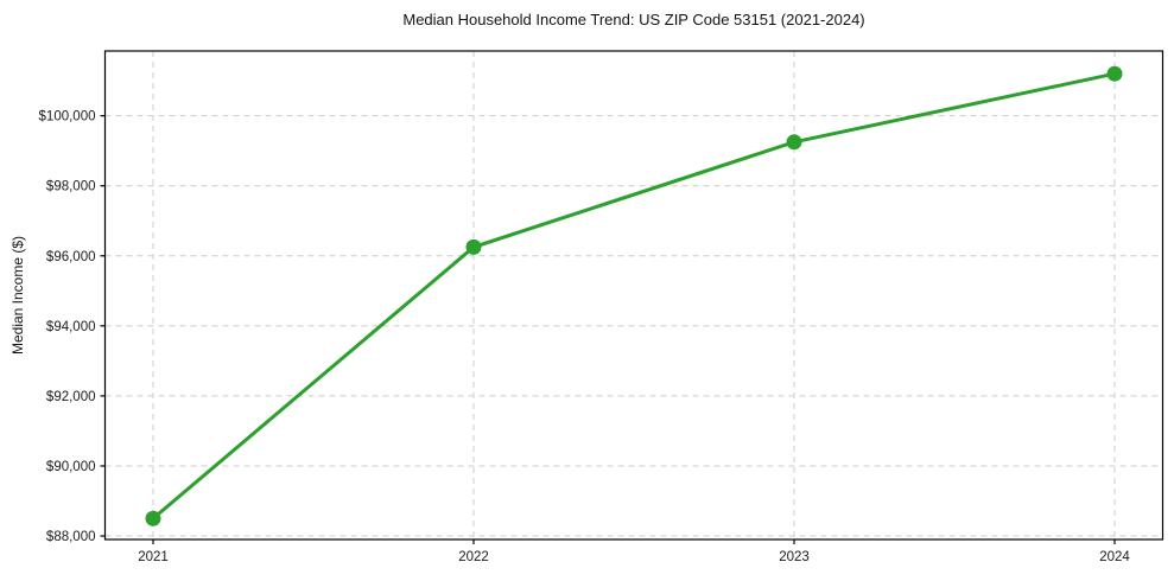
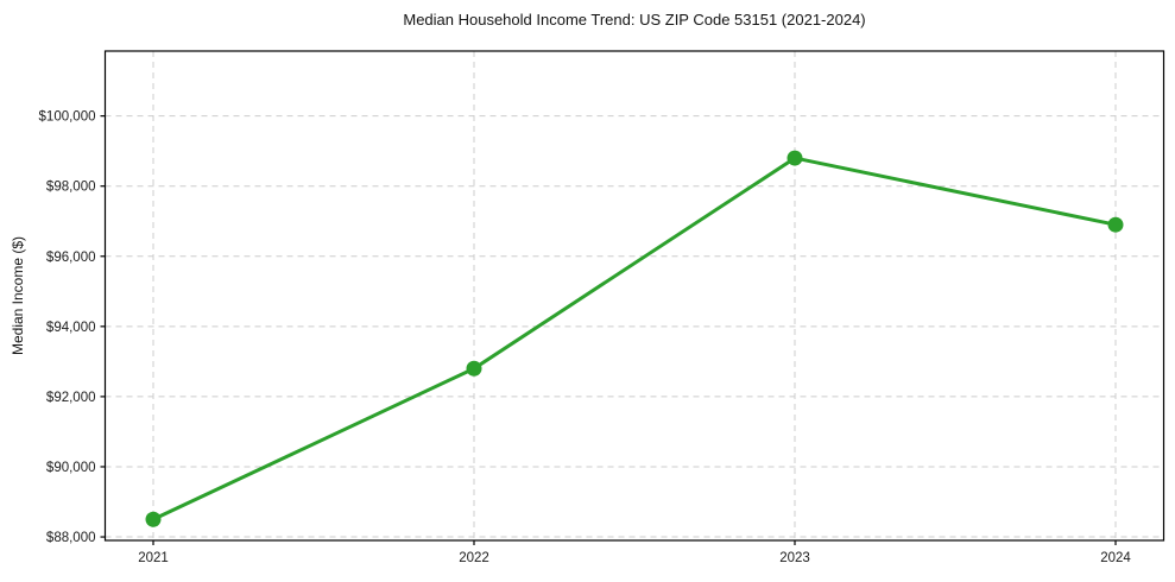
2022: $96200 -> $92800
2023: $99200 -> $98800
2024: $101200 -> $96900
